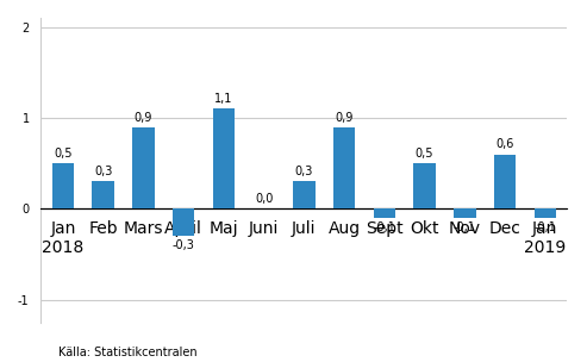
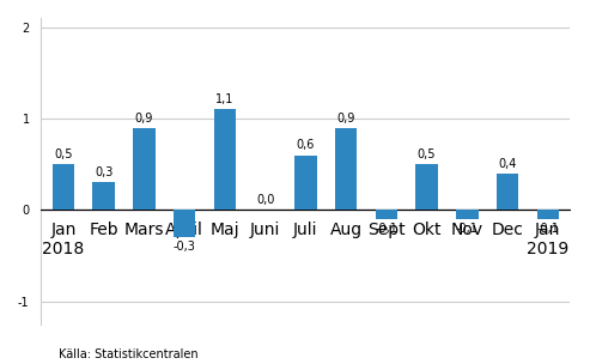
Juli: 0,3 -> 0,6
Dec: 0,6 -> 0,4
